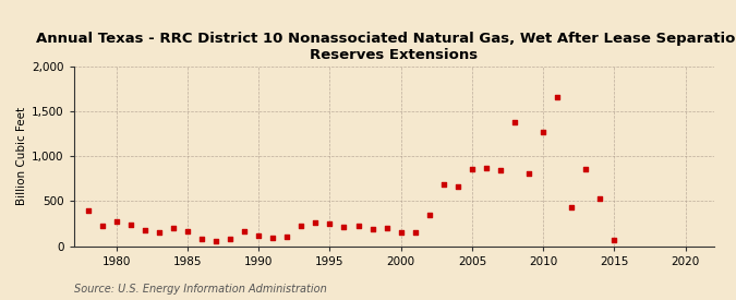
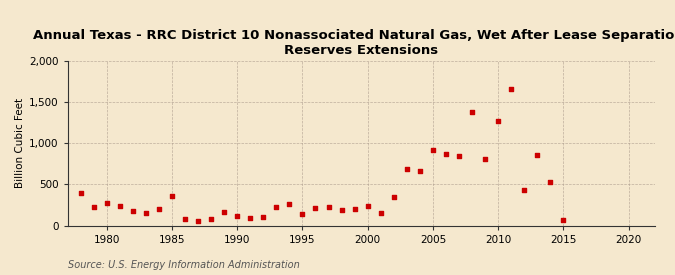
1985: 160 -> 360
1995: 250 -> 140
2000: 160 -> 240
2005: 860 -> 920
